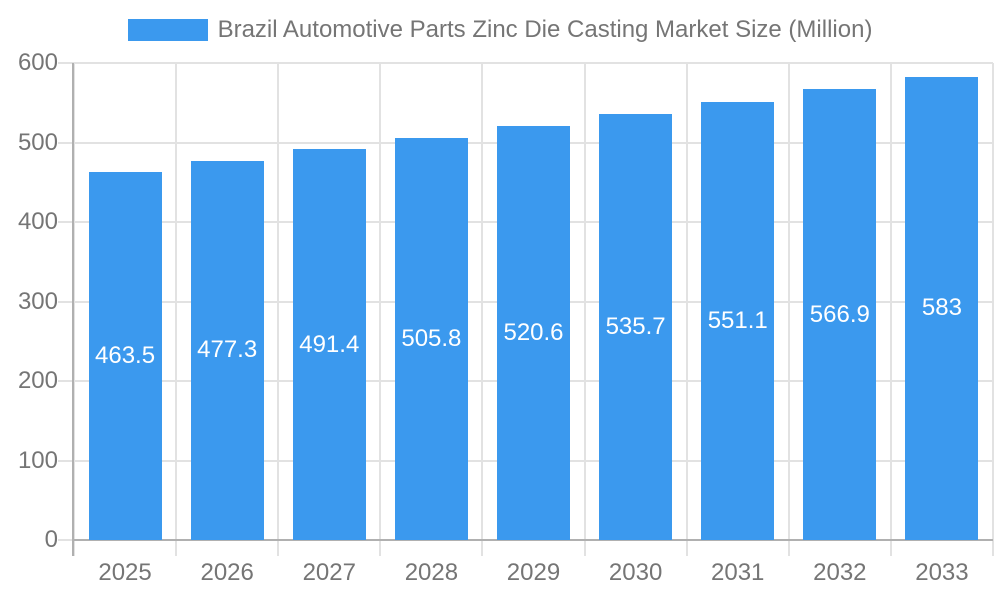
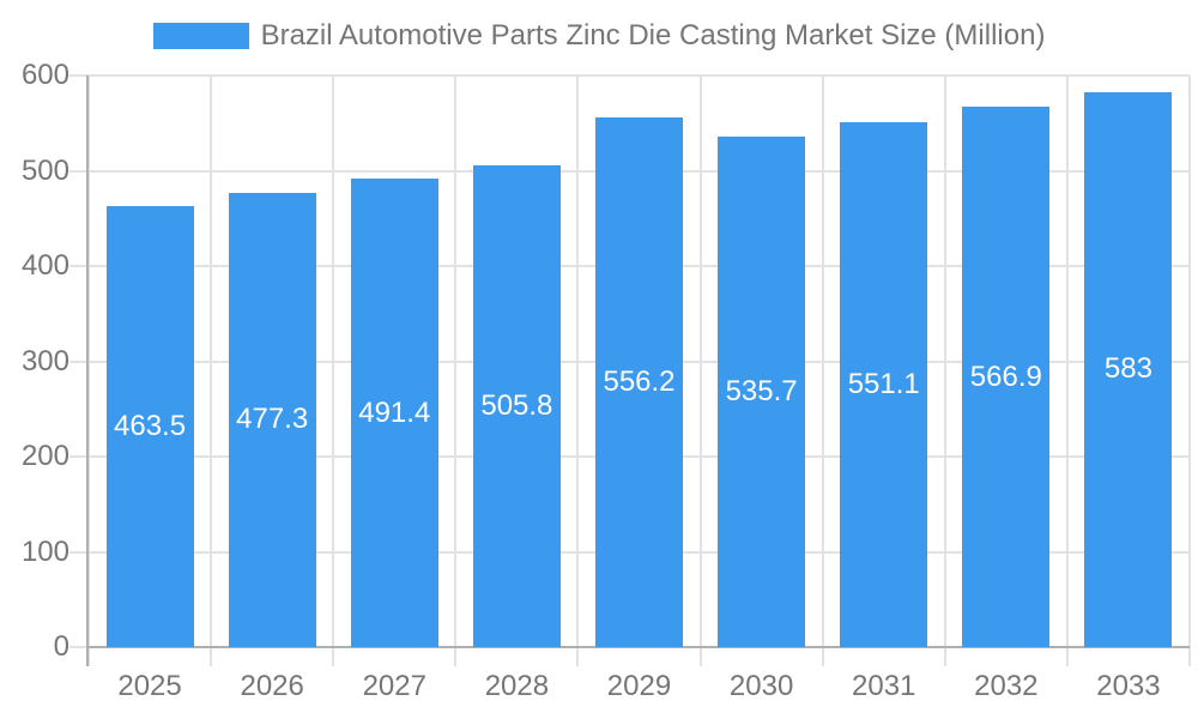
2029: 520.6 -> 556.2
